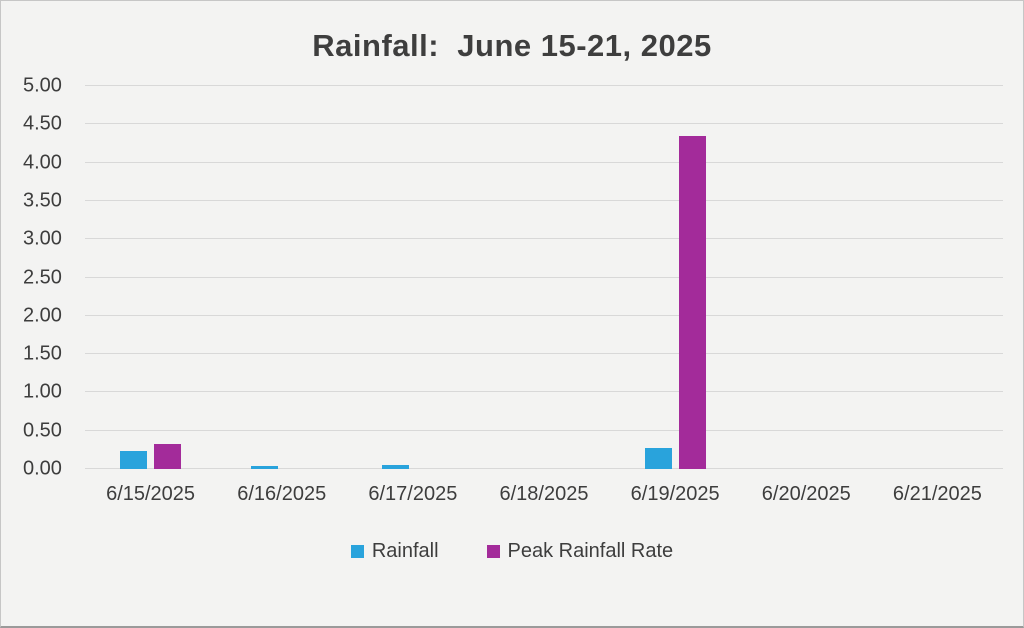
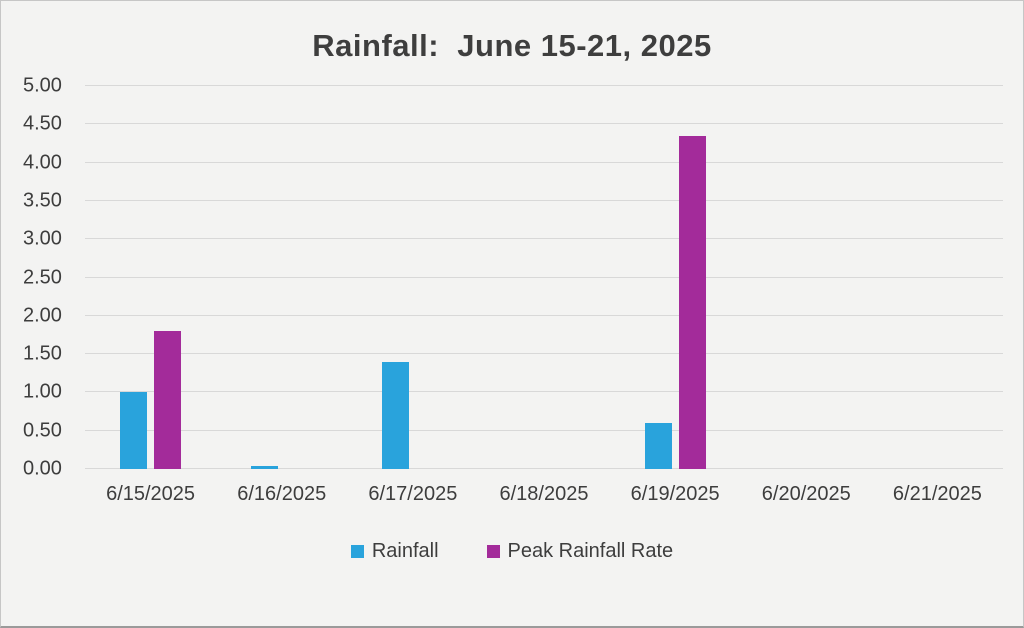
Rainfall/6/15/2025: 0.2 -> 1.0
Peak Rainfall Rate/6/15/2025: 0.3 -> 1.8
Rainfall/6/17/2025: 0.1 -> 1.4
Rainfall/6/19/2025: 0.3 -> 0.6
